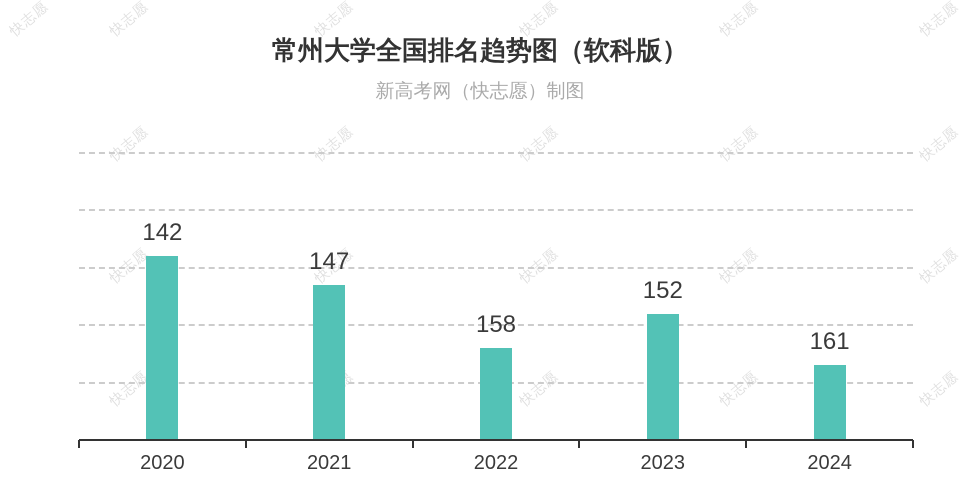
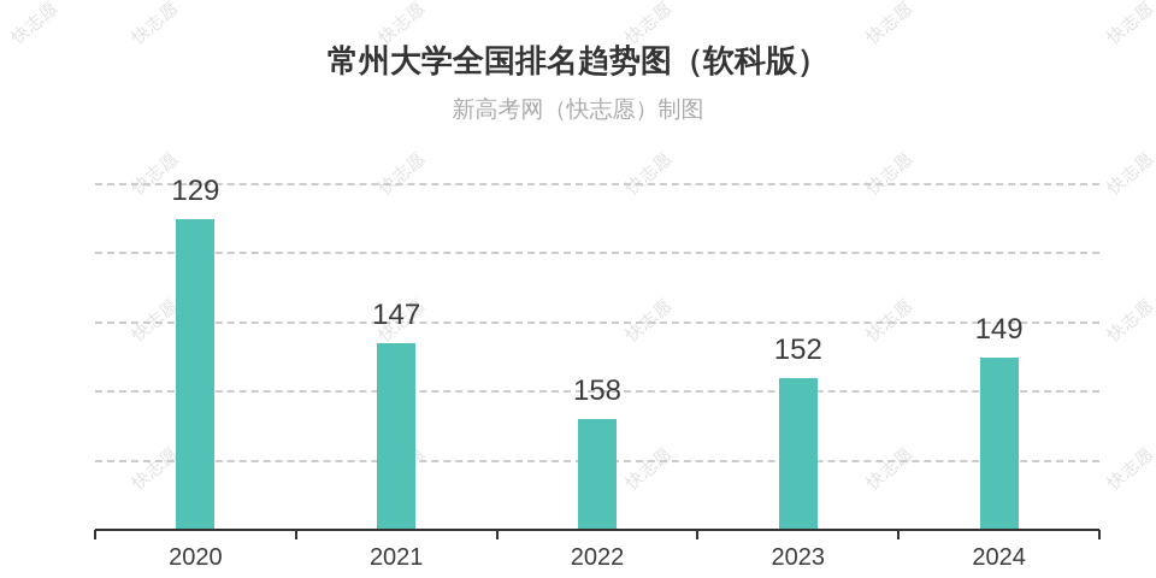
2020: 142 -> 129
2024: 161 -> 149
